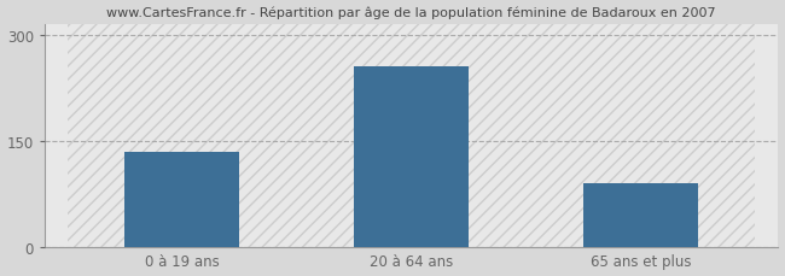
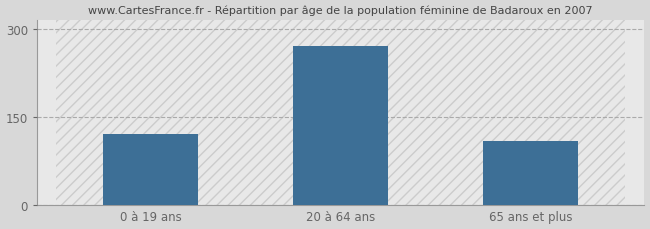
0 à 19 ans: 134 -> 120
20 à 64 ans: 256 -> 270
65 ans et plus: 90 -> 108
